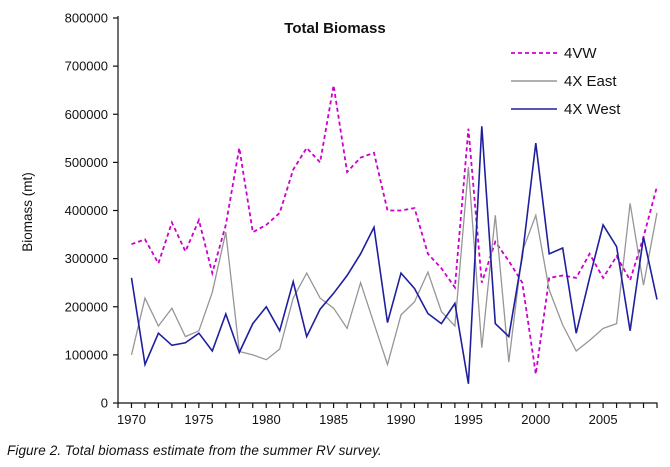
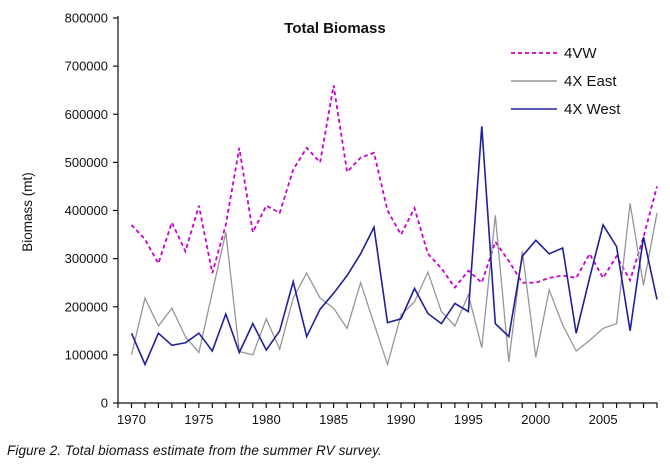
4VW/1970: 330000 -> 370000
4X West/1970: 260000 -> 140000
4VW/1975: 380000 -> 410000
4X East/1975: 150000 -> 100000
4VW/1980: 370000 -> 410000
4X East/1980: 90000 -> 180000
4X West/1980: 200000 -> 110000
4VW/1990: 400000 -> 350000
4X West/1990: 270000 -> 180000
4VW/1995: 570000 -> 280000
4X East/1995: 490000 -> 220000
4X West/1995: 40000 -> 190000
4VW/2000: 60000 -> 250000
4X East/2000: 390000 -> 100000
4X West/2000: 540000 -> 340000
